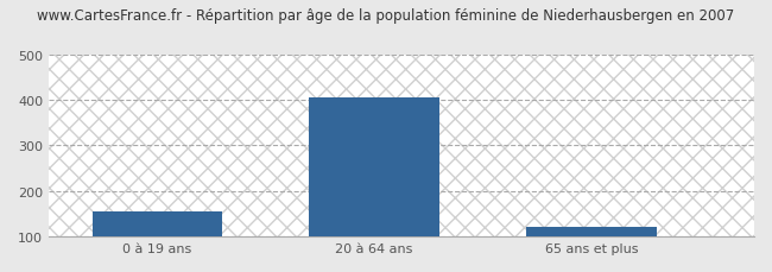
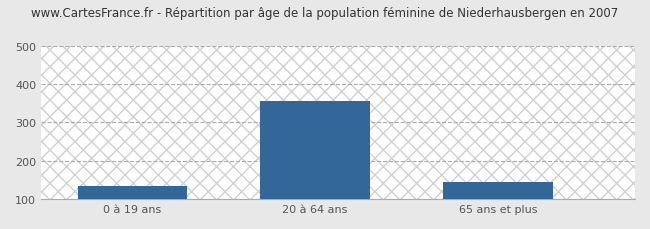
0 à 19 ans: 155 -> 135
20 à 64 ans: 405 -> 355
65 ans et plus: 120 -> 145
